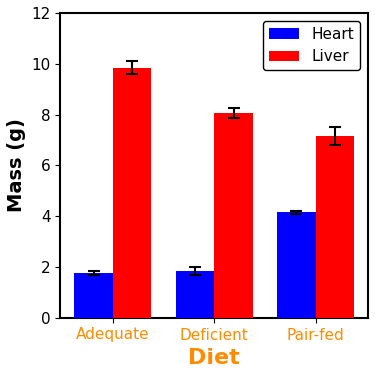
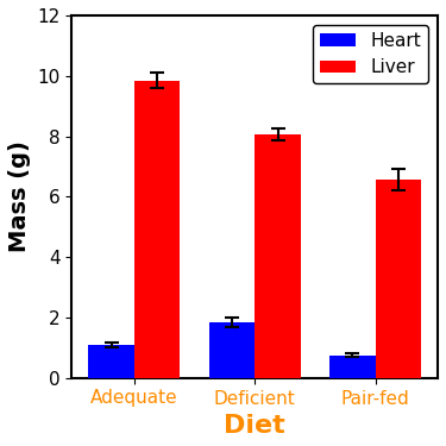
Heart/Adequate: 1.75 -> 1.10
Heart/Pair-fed: 4.15 -> 0.75
Liver/Pair-fed: 7.15 -> 6.55
